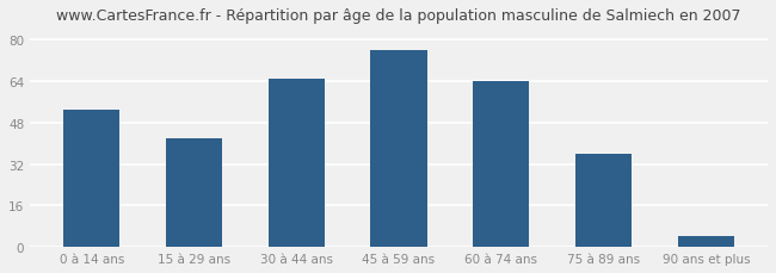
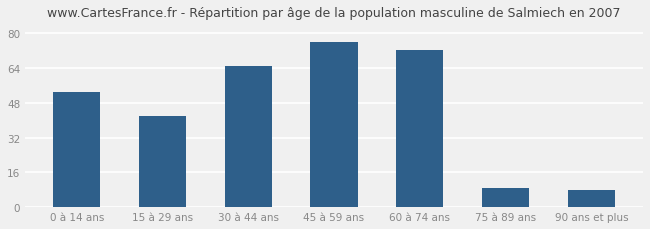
60 à 74 ans: 64 -> 72
75 à 89 ans: 36 -> 9
90 ans et plus: 4 -> 8
